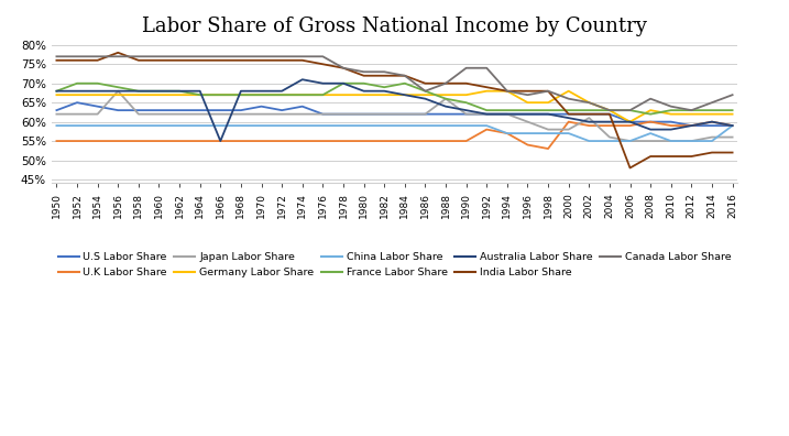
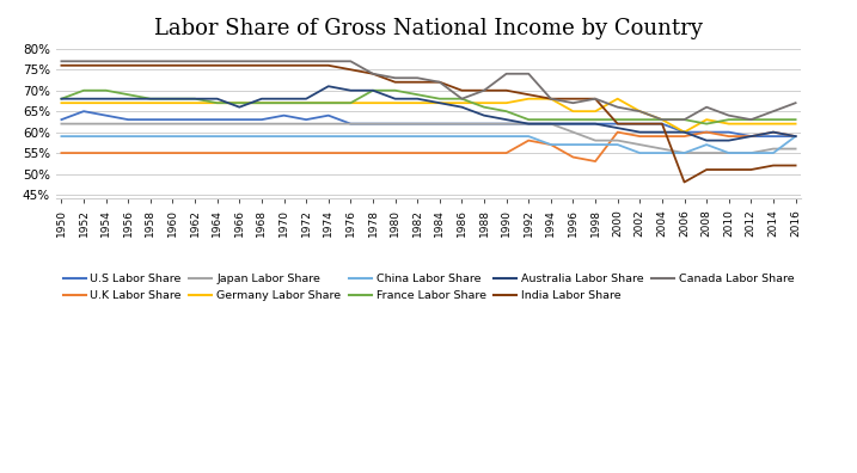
Japan Labor Share/1956: 68% -> 62%
India Labor Share/1956: 78% -> 76%
Australia Labor Share/1966: 55% -> 66%
France Labor Share/1984: 70% -> 68%
Japan Labor Share/1988: 66% -> 62%
Japan Labor Share/2002: 61% -> 57%
